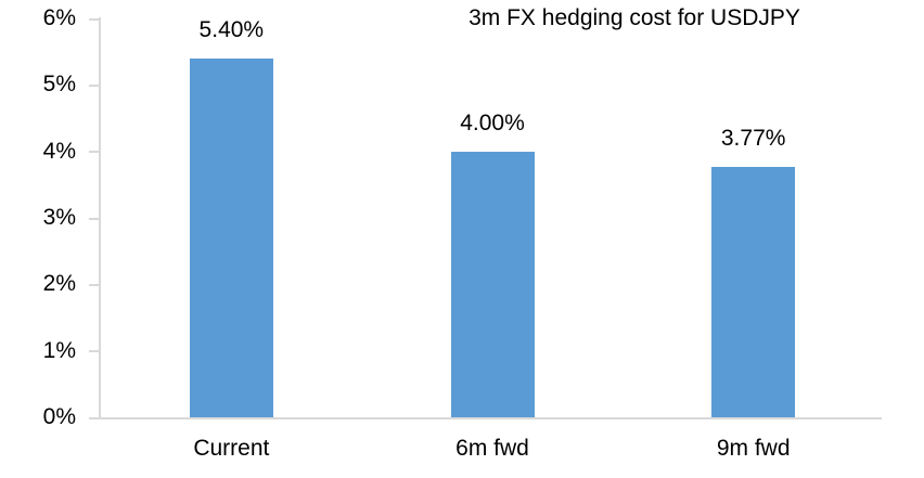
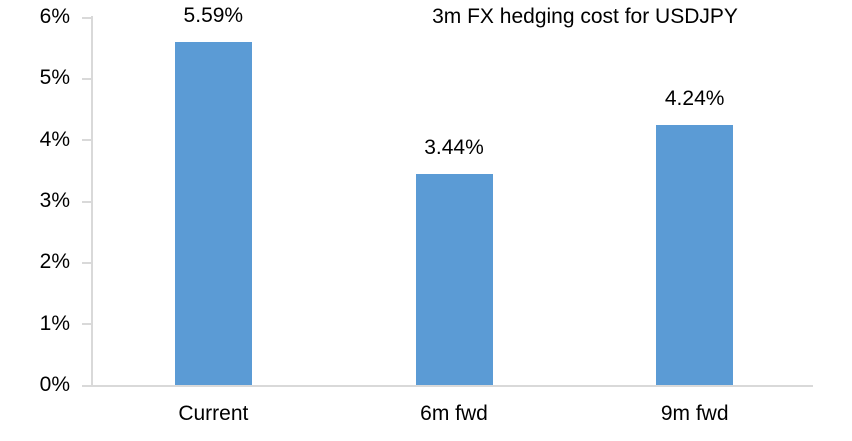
Current: 5.40% -> 5.59%
6m fwd: 4.00% -> 3.44%
9m fwd: 3.77% -> 4.24%
